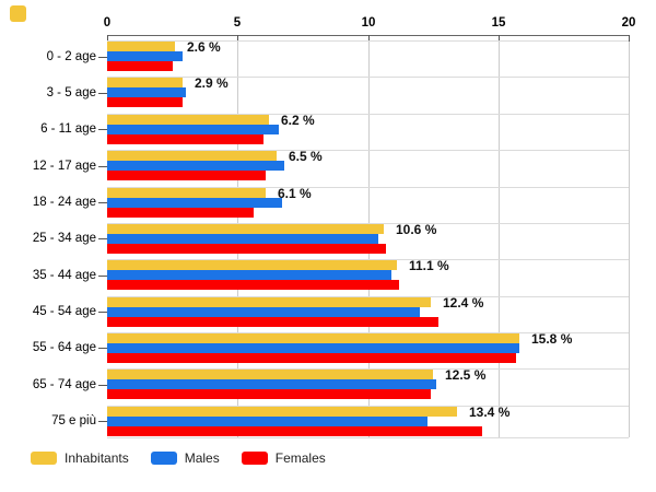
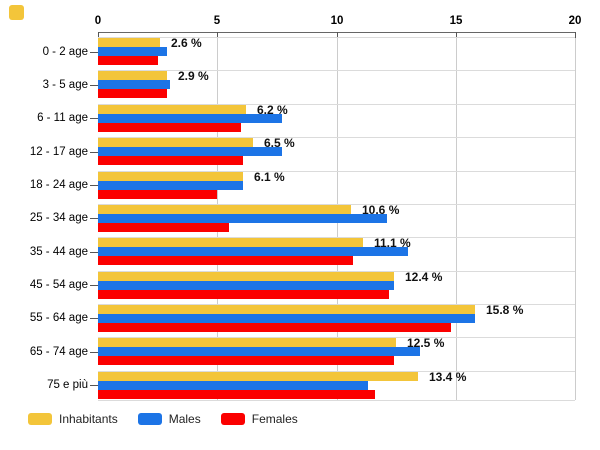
Males/6 - 11 age: 6.6 -> 7.7
Males/12 - 17 age: 6.8 -> 7.7
Males/18 - 24 age: 6.7 -> 6.1
Females/18 - 24 age: 5.6 -> 5.0
Males/25 - 34 age: 10.4 -> 12.1
Females/25 - 34 age: 10.7 -> 5.5
Males/35 - 44 age: 10.9 -> 13.0
Females/35 - 44 age: 11.2 -> 10.7
Males/45 - 54 age: 12.0 -> 12.4
Females/45 - 54 age: 12.7 -> 12.2
Females/55 - 64 age: 15.7 -> 14.8
Males/65 - 74 age: 12.6 -> 13.5
Males/75 e più: 12.3 -> 11.3
Females/75 e più: 14.4 -> 11.6
